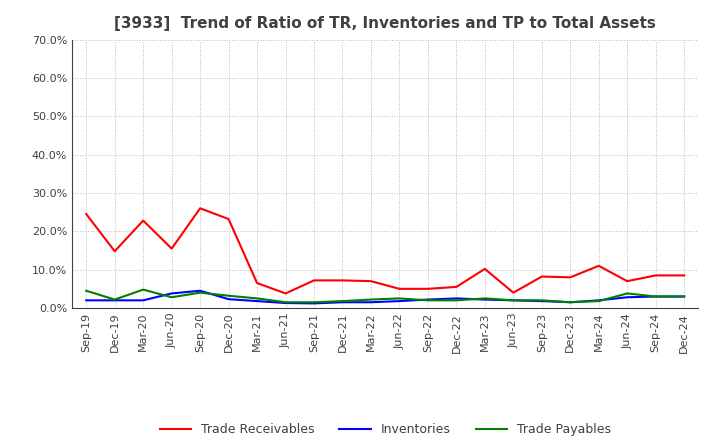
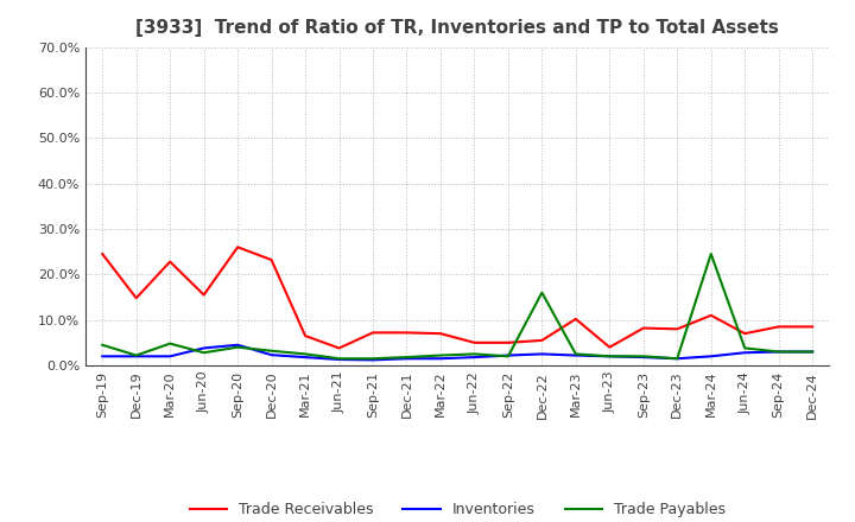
Trade Payables/Dec-22: 2.0% -> 16.0%
Trade Payables/Mar-24: 1.8% -> 24.5%
